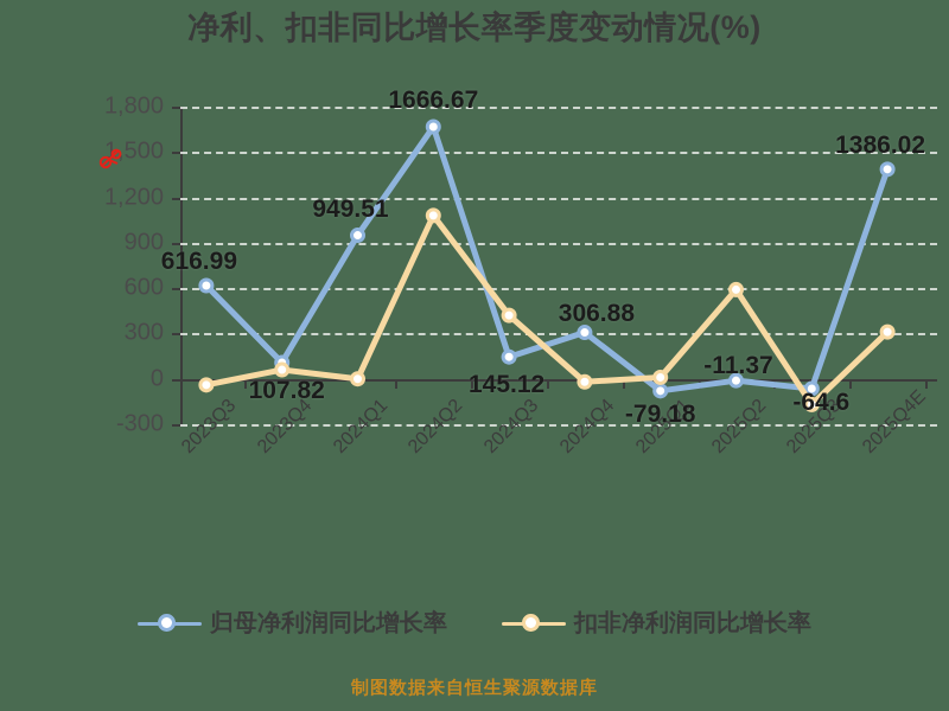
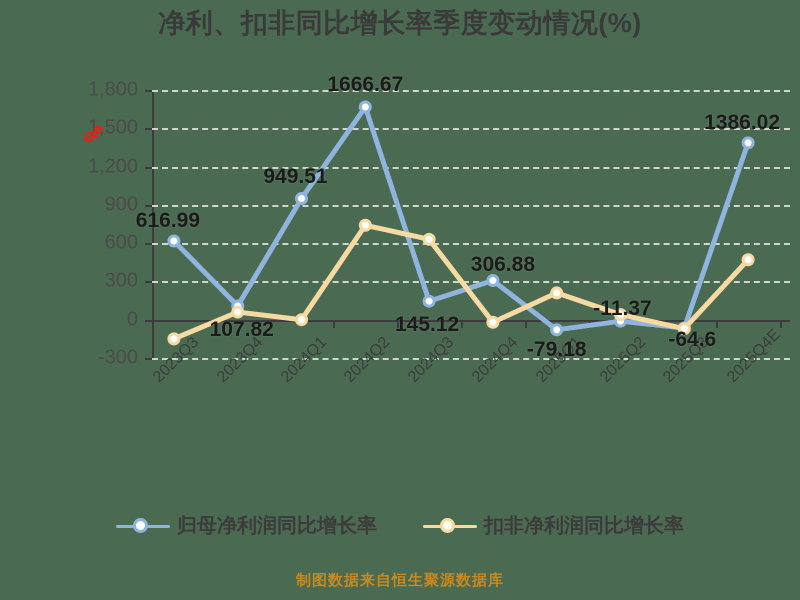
扣非净利润同比增长率/2023Q3: -40 -> -150
扣非净利润同比增长率/2024Q2: 1080 -> 740
扣非净利润同比增长率/2024Q3: 420 -> 630
扣非净利润同比增长率/2025Q1: 10 -> 210
扣非净利润同比增长率/2025Q2: 590 -> 40
扣非净利润同比增长率/2025Q3: -170 -> -70
扣非净利润同比增长率/2025Q4E: 310 -> 470
